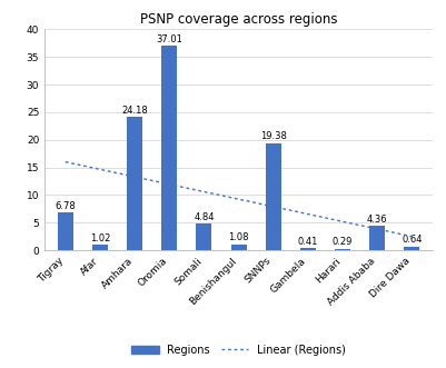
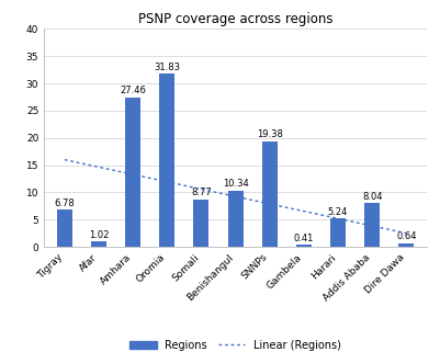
Amhara: 24.18 -> 27.46
Oromia: 37.01 -> 31.83
Somali: 4.84 -> 8.77
Benishangul: 1.08 -> 10.34
Harari: 0.29 -> 5.24
Addis Ababa: 4.36 -> 8.04
